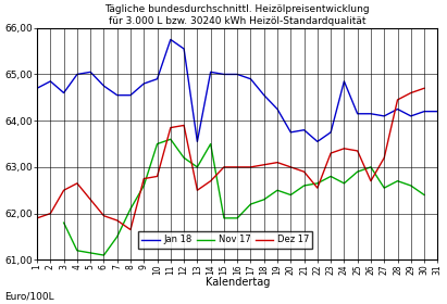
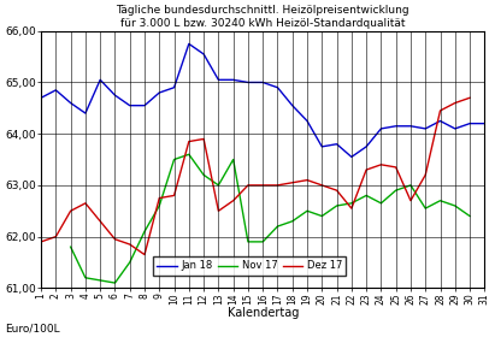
Jan 18/4: 65,00 -> 64,40
Jan 18/13: 63,55 -> 65,05
Jan 18/24: 64,85 -> 64,10
